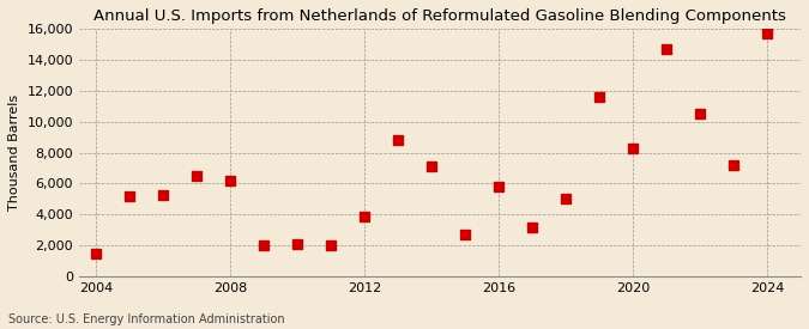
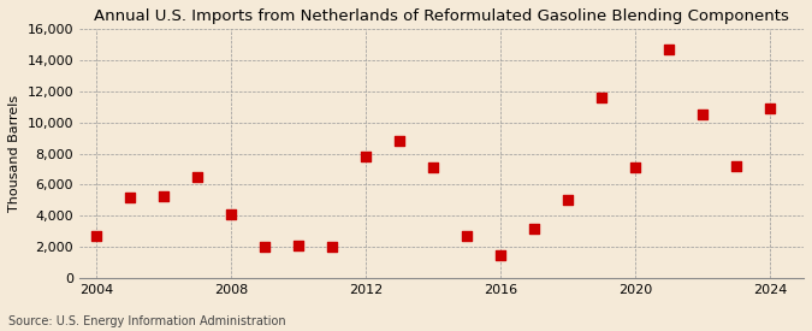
2004: 1,500 -> 2,700
2008: 6,200 -> 4,100
2012: 3,900 -> 7,800
2016: 5,800 -> 1,500
2020: 8,300 -> 7,100
2024: 15,700 -> 10,900
